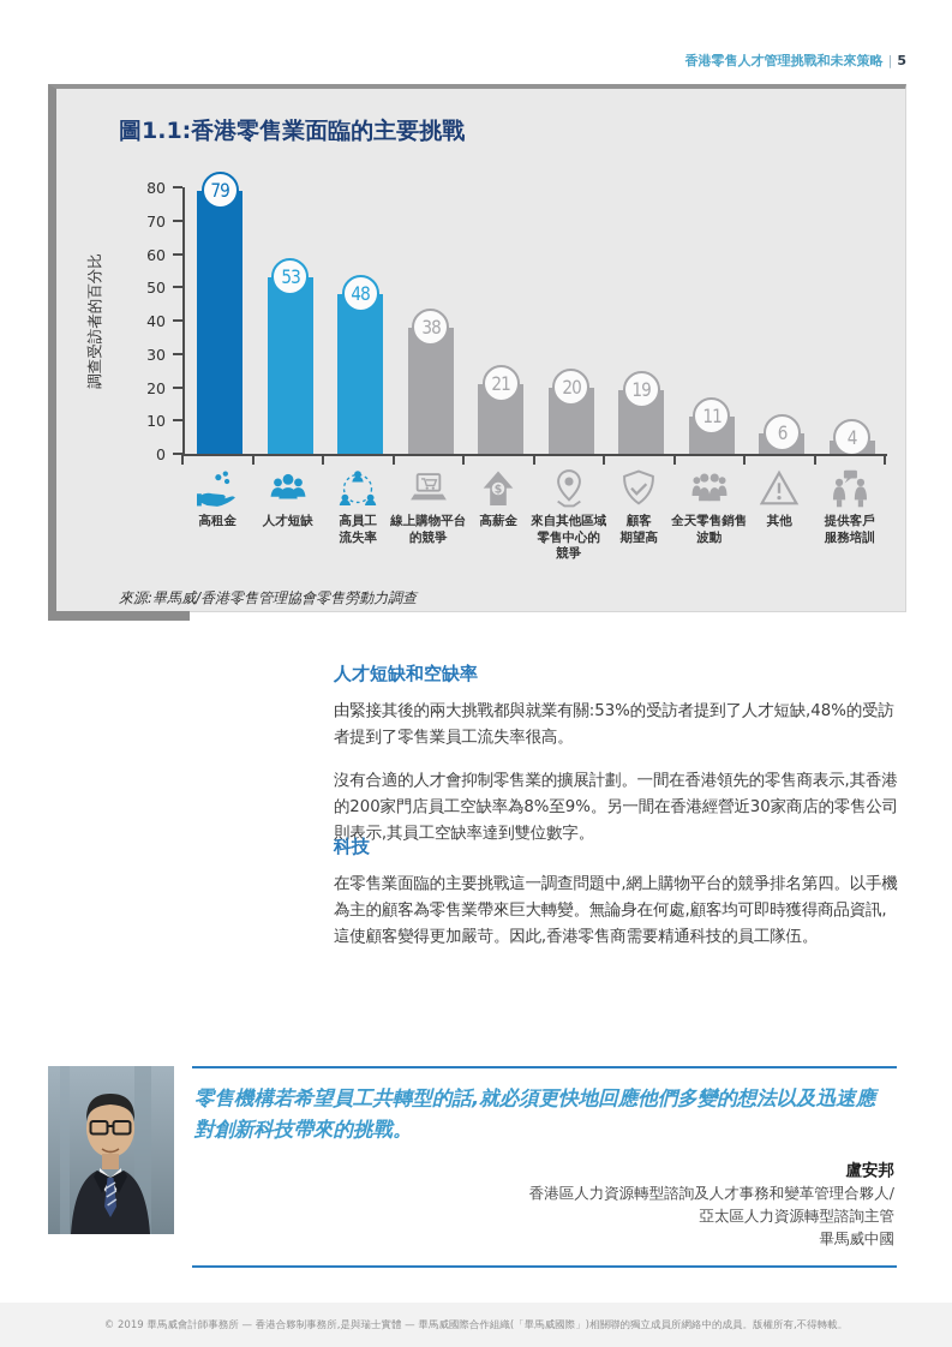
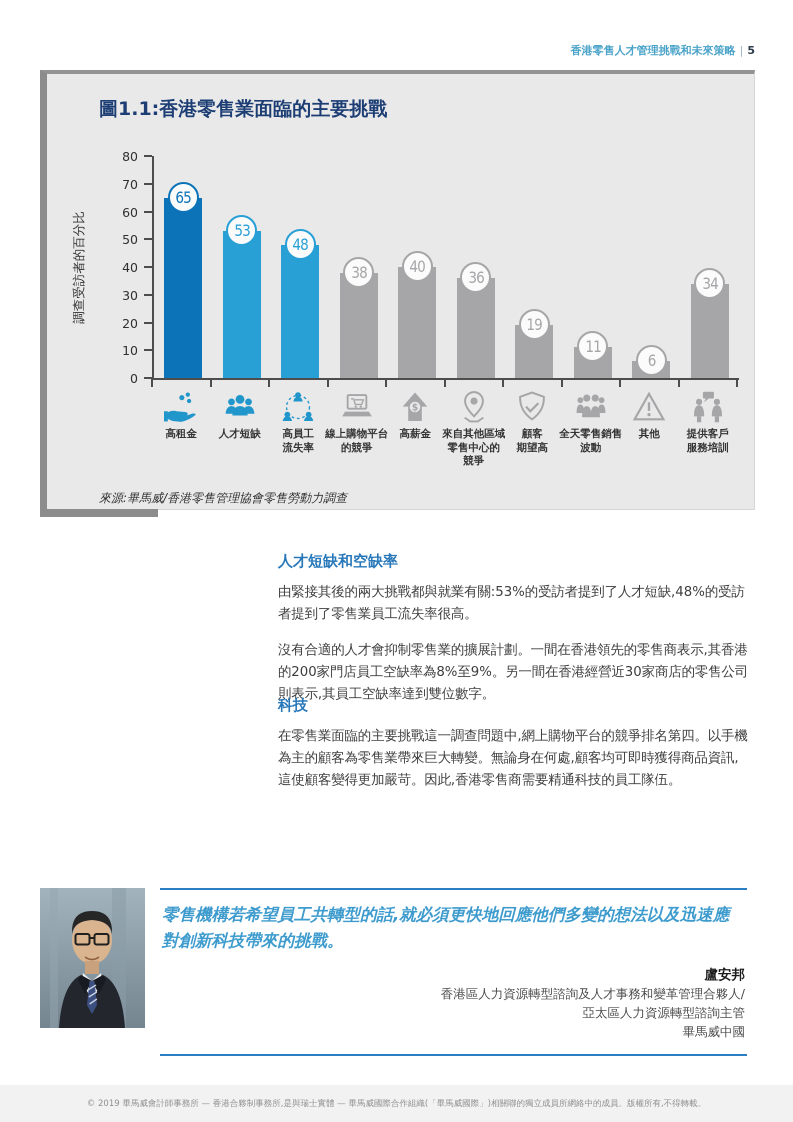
高租金: 79 -> 65
高薪金: 21 -> 40
來自其他區域零售中心的競爭: 20 -> 36
提供客戶服務培訓: 4 -> 34
